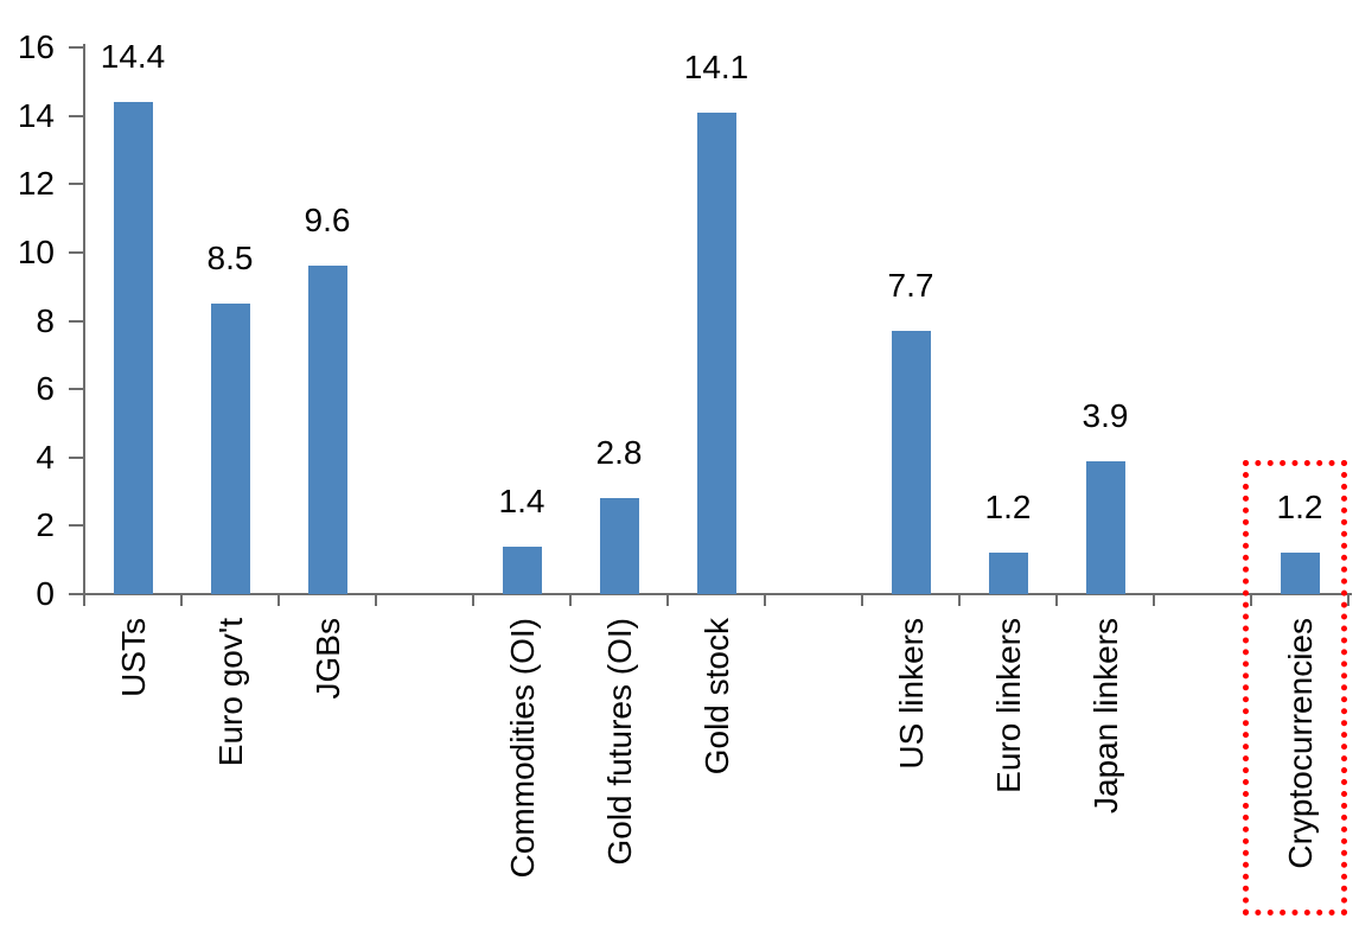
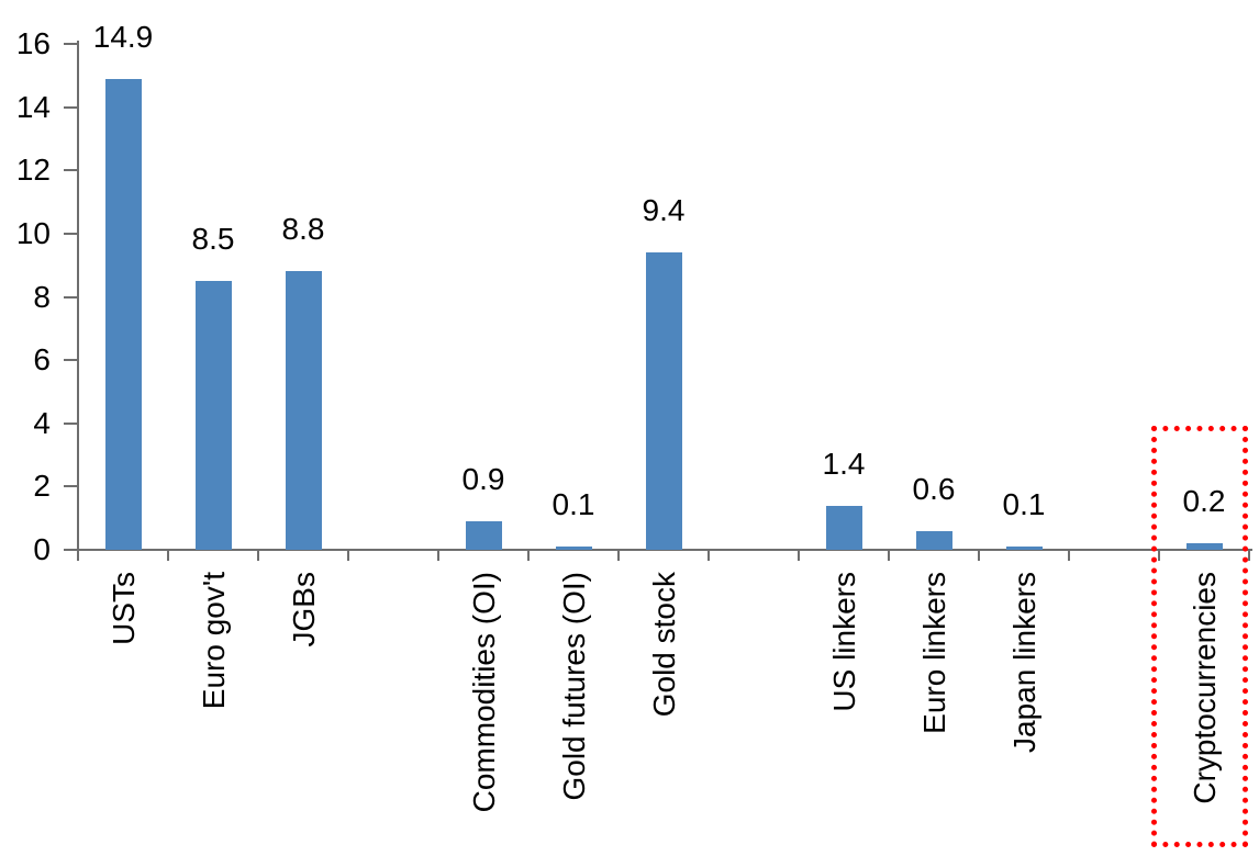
USTs: 14.4 -> 14.9
JGBs: 9.6 -> 8.8
Commodities (OI): 1.4 -> 0.9
Gold futures (OI): 2.8 -> 0.1
Gold stock: 14.1 -> 9.4
US linkers: 7.7 -> 1.4
Euro linkers: 1.2 -> 0.6
Japan linkers: 3.9 -> 0.1
Cryptocurrencies: 1.2 -> 0.2
